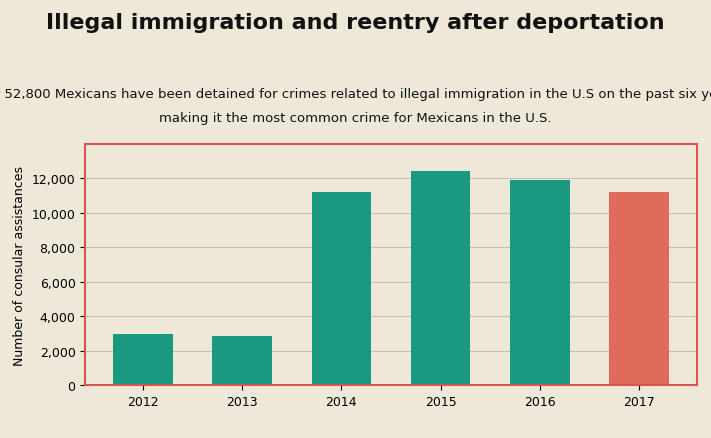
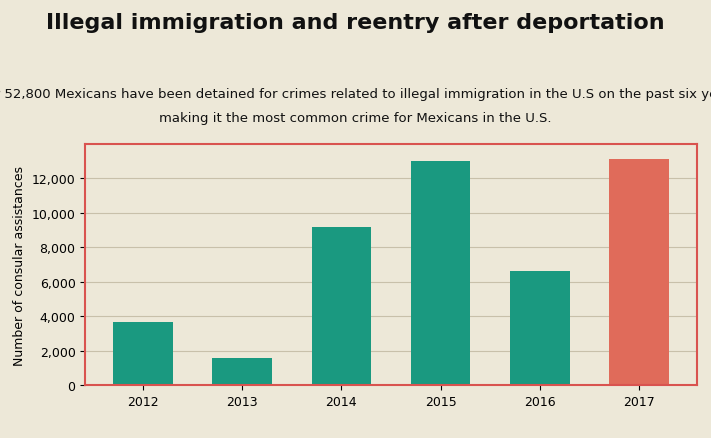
2012: 3,000 -> 3,700
2013: 2,800 -> 1,600
2014: 11,200 -> 9,200
2015: 12,400 -> 13,000
2016: 11,900 -> 6,600
2017: 11,200 -> 13,100
